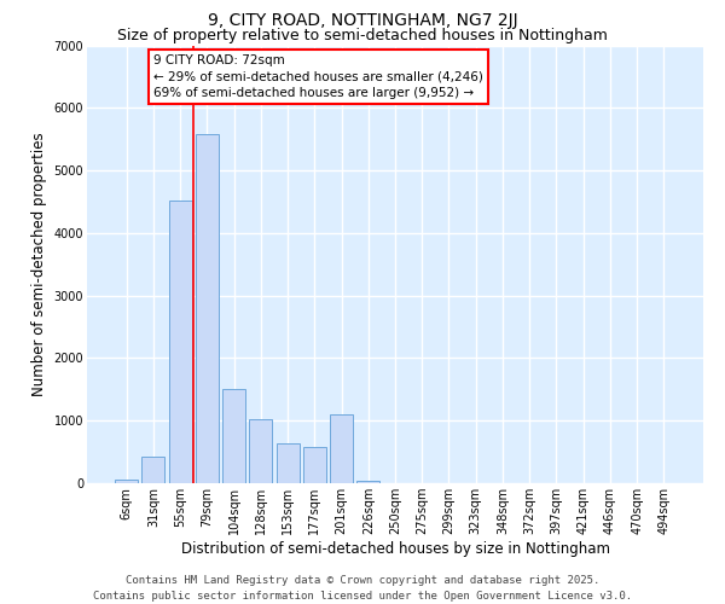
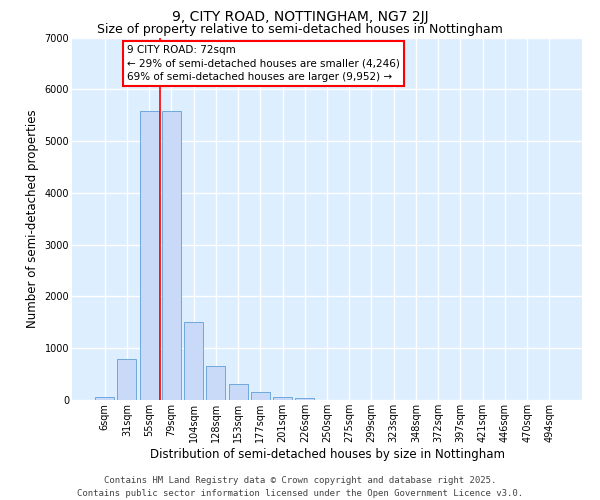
31sqm: 420 -> 800
55sqm: 4520 -> 5580
128sqm: 1020 -> 650
153sqm: 640 -> 300
177sqm: 580 -> 150
201sqm: 1100 -> 50
